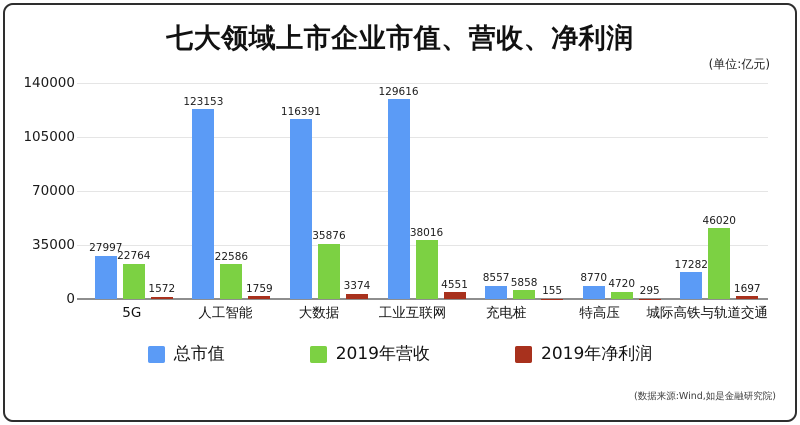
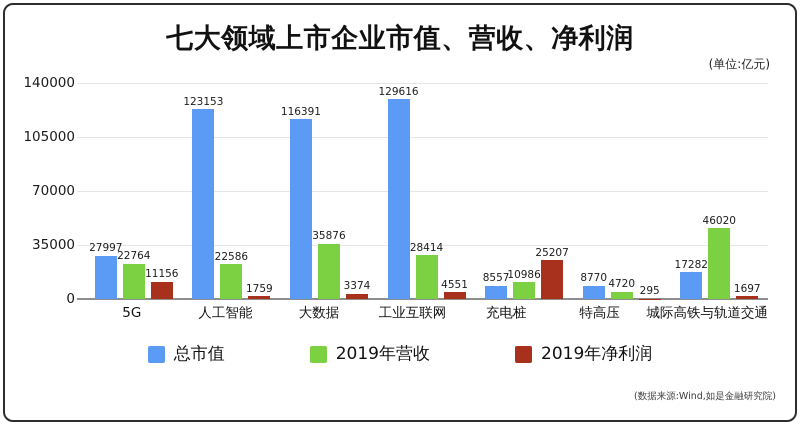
2019年净利润/5G: 1572 -> 11156
2019年营收/工业互联网: 38016 -> 28414
2019年营收/充电桩: 5858 -> 10986
2019年净利润/充电桩: 155 -> 25207
